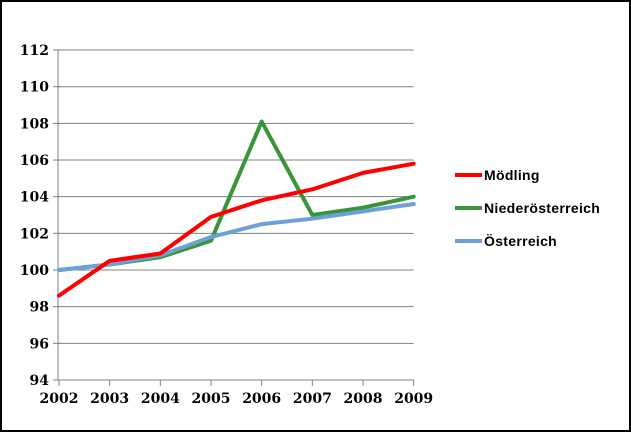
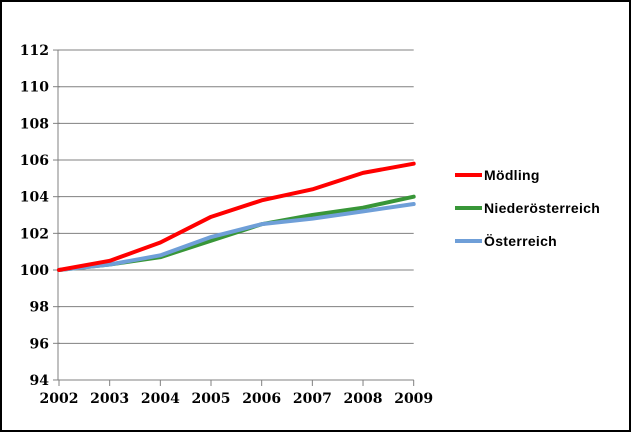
Mödling/2002: 98.6 -> 100.0
Mödling/2004: 100.9 -> 101.5
Niederösterreich/2006: 108.1 -> 102.5
